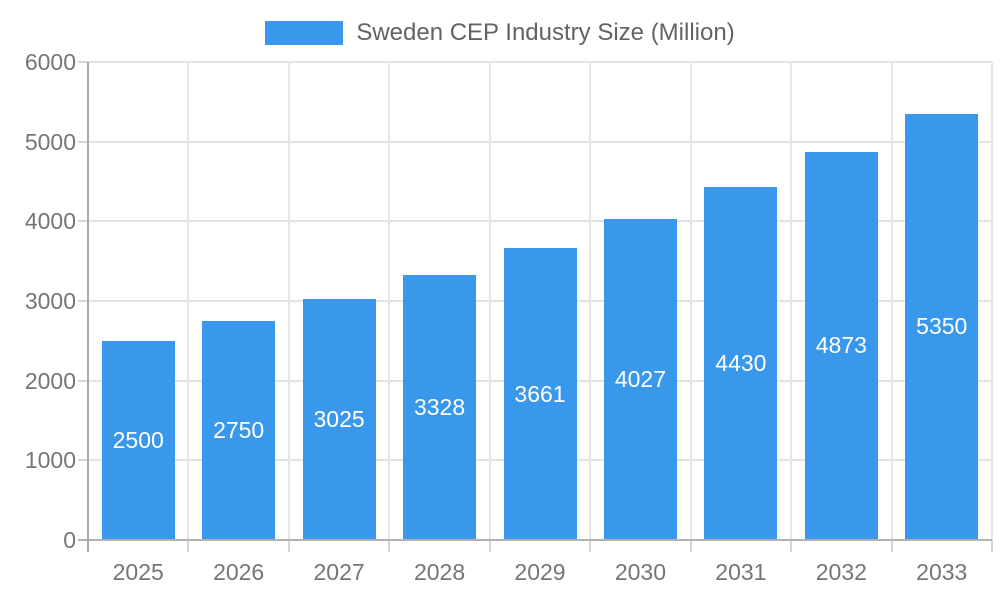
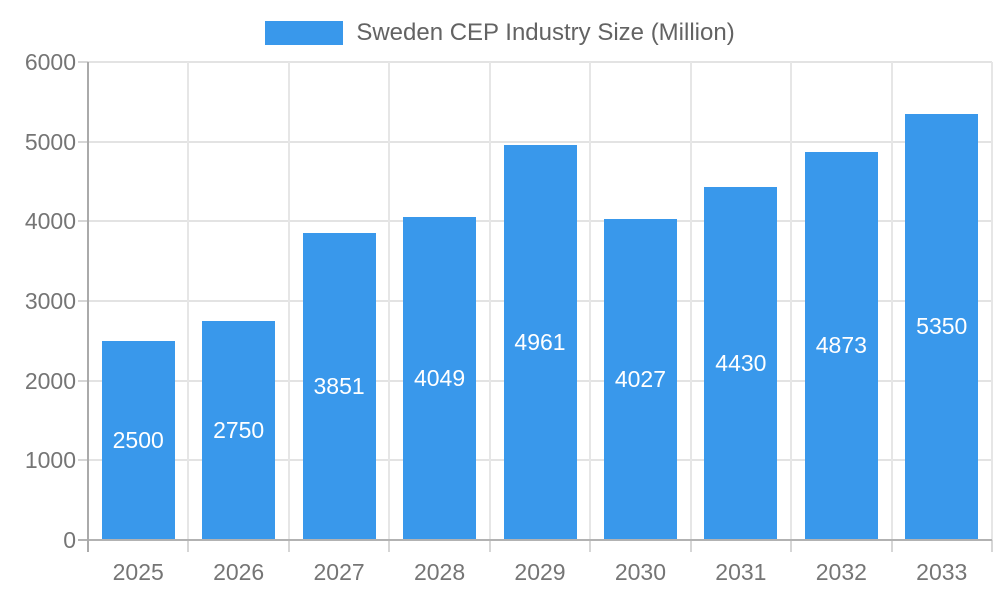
2027: 3025 -> 3851
2028: 3328 -> 4049
2029: 3661 -> 4961
